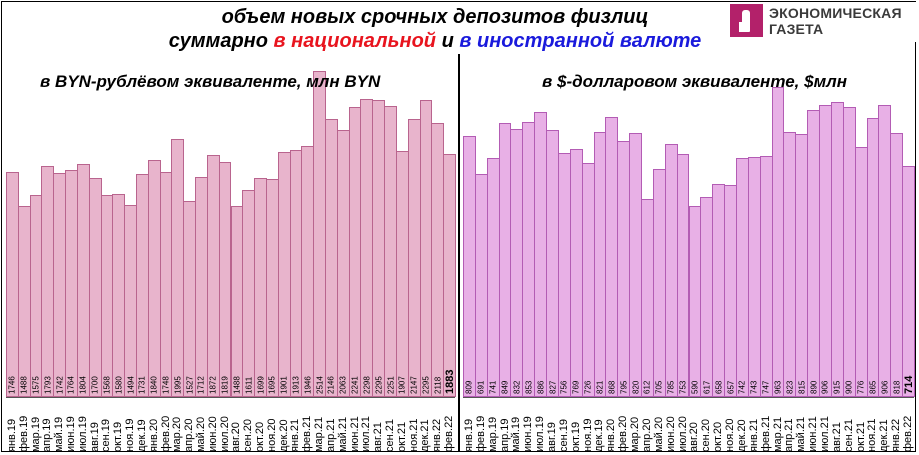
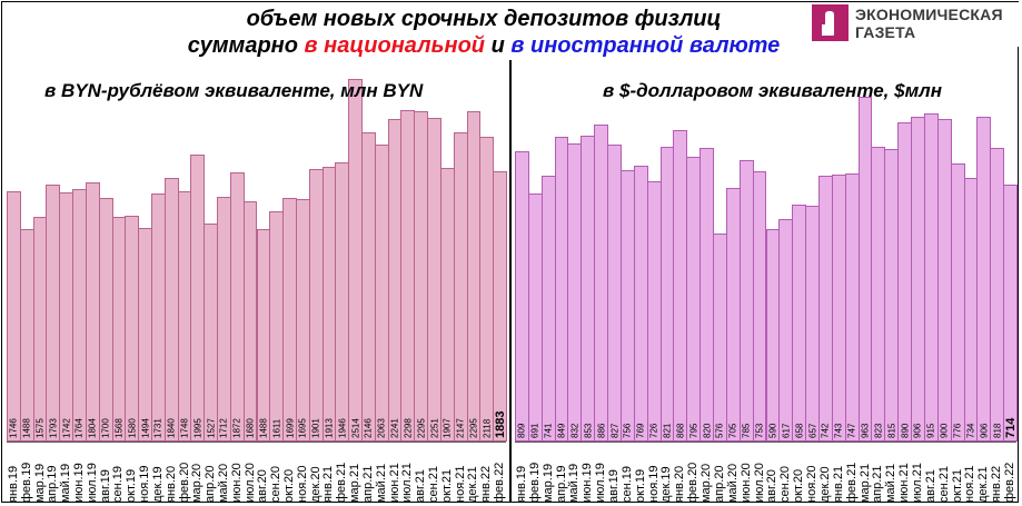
в BYN-рублёвом эквиваленте, млн BYN/июл.20: 1819 -> 1680
в $-долларовом эквиваленте, $млн/апр.20: 612 -> 576
в $-долларовом эквиваленте, $млн/ноя.21: 865 -> 734
